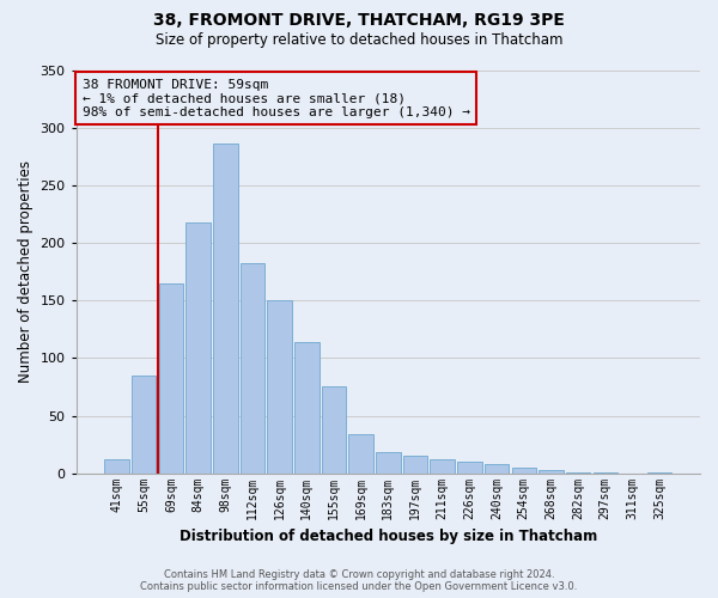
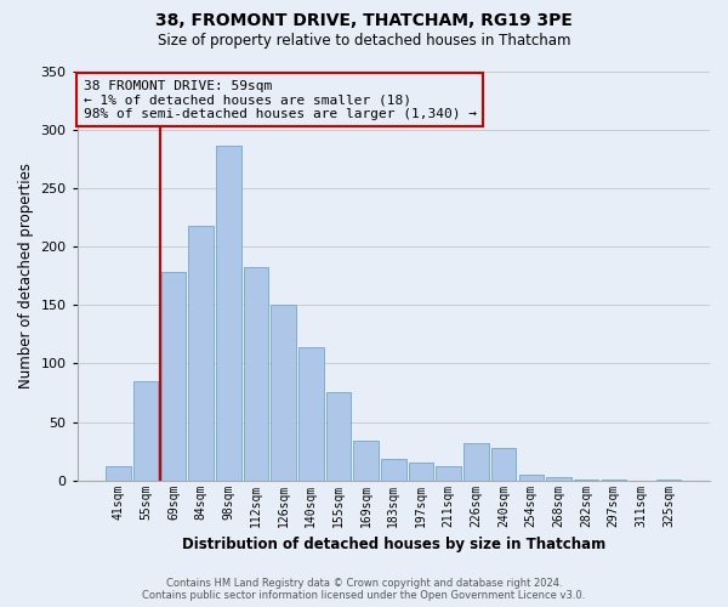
69sqm: 165 -> 178
226sqm: 10 -> 32
240sqm: 8 -> 28
